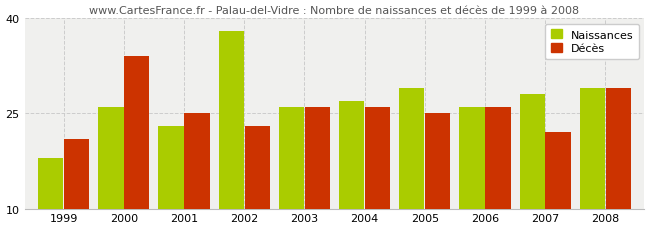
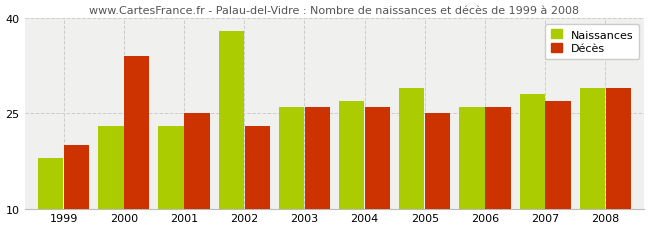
Décès/1999: 21 -> 20
Naissances/2000: 26 -> 23
Décès/2007: 22 -> 27
